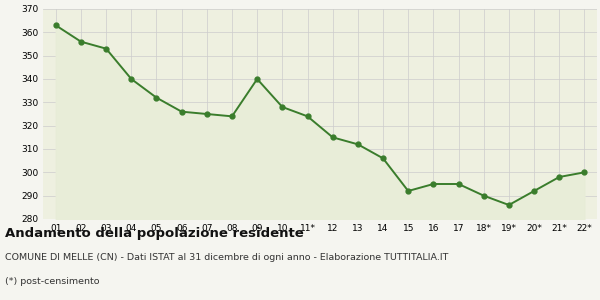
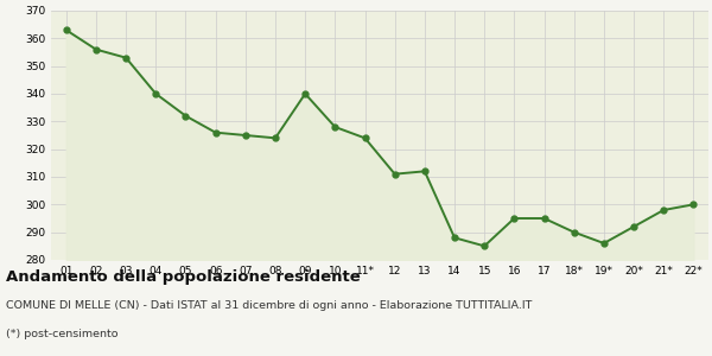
12: 315 -> 311
14: 306 -> 288
15: 292 -> 285
